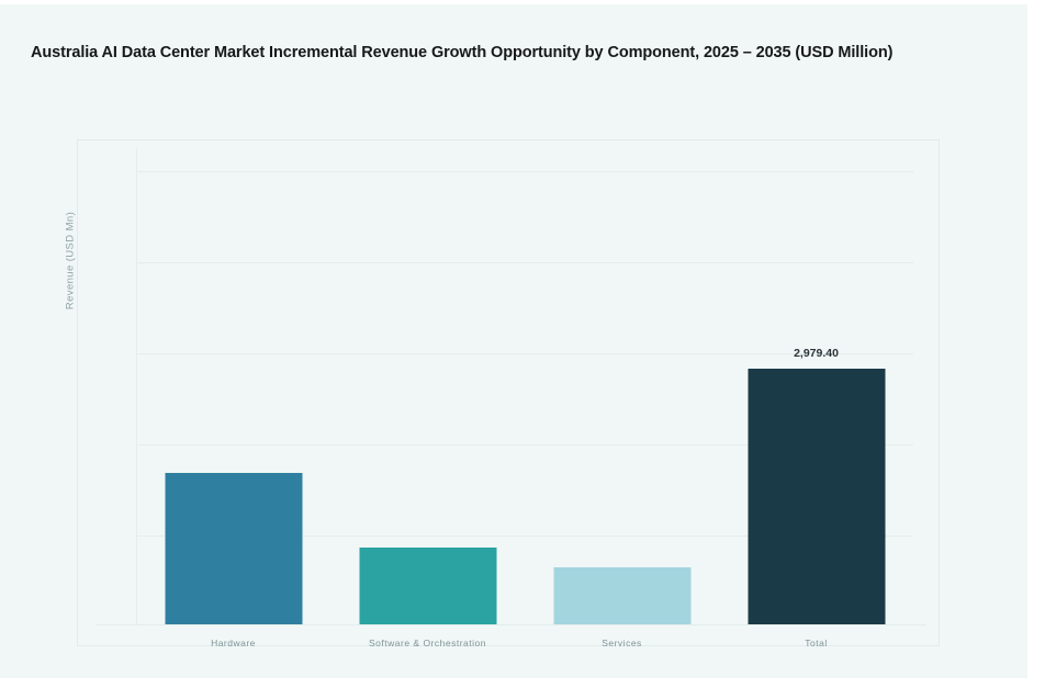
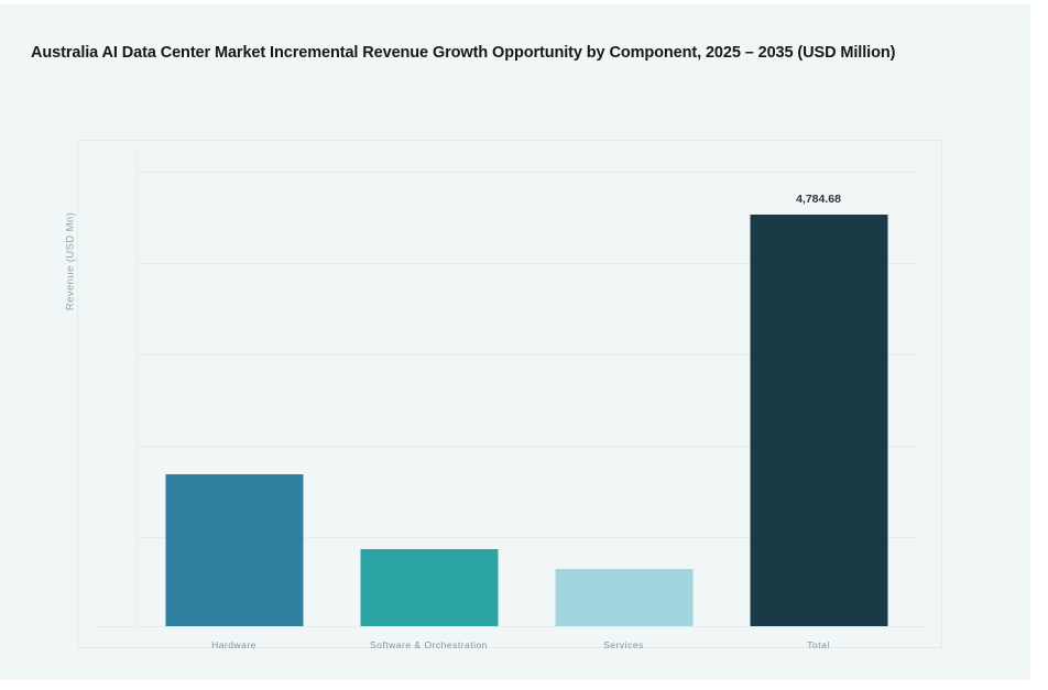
Total: 2,979.40 -> 4,784.68
